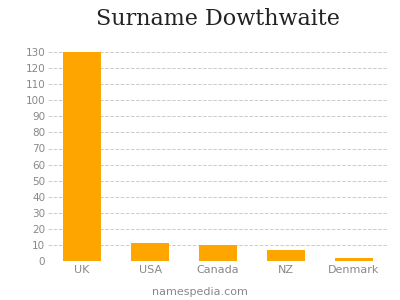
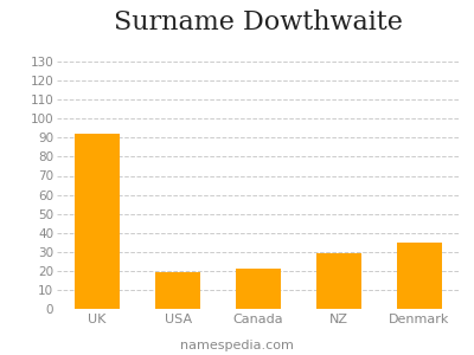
UK: 130 -> 92
USA: 11 -> 19
Canada: 10 -> 21
NZ: 7 -> 29
Denmark: 2 -> 35
